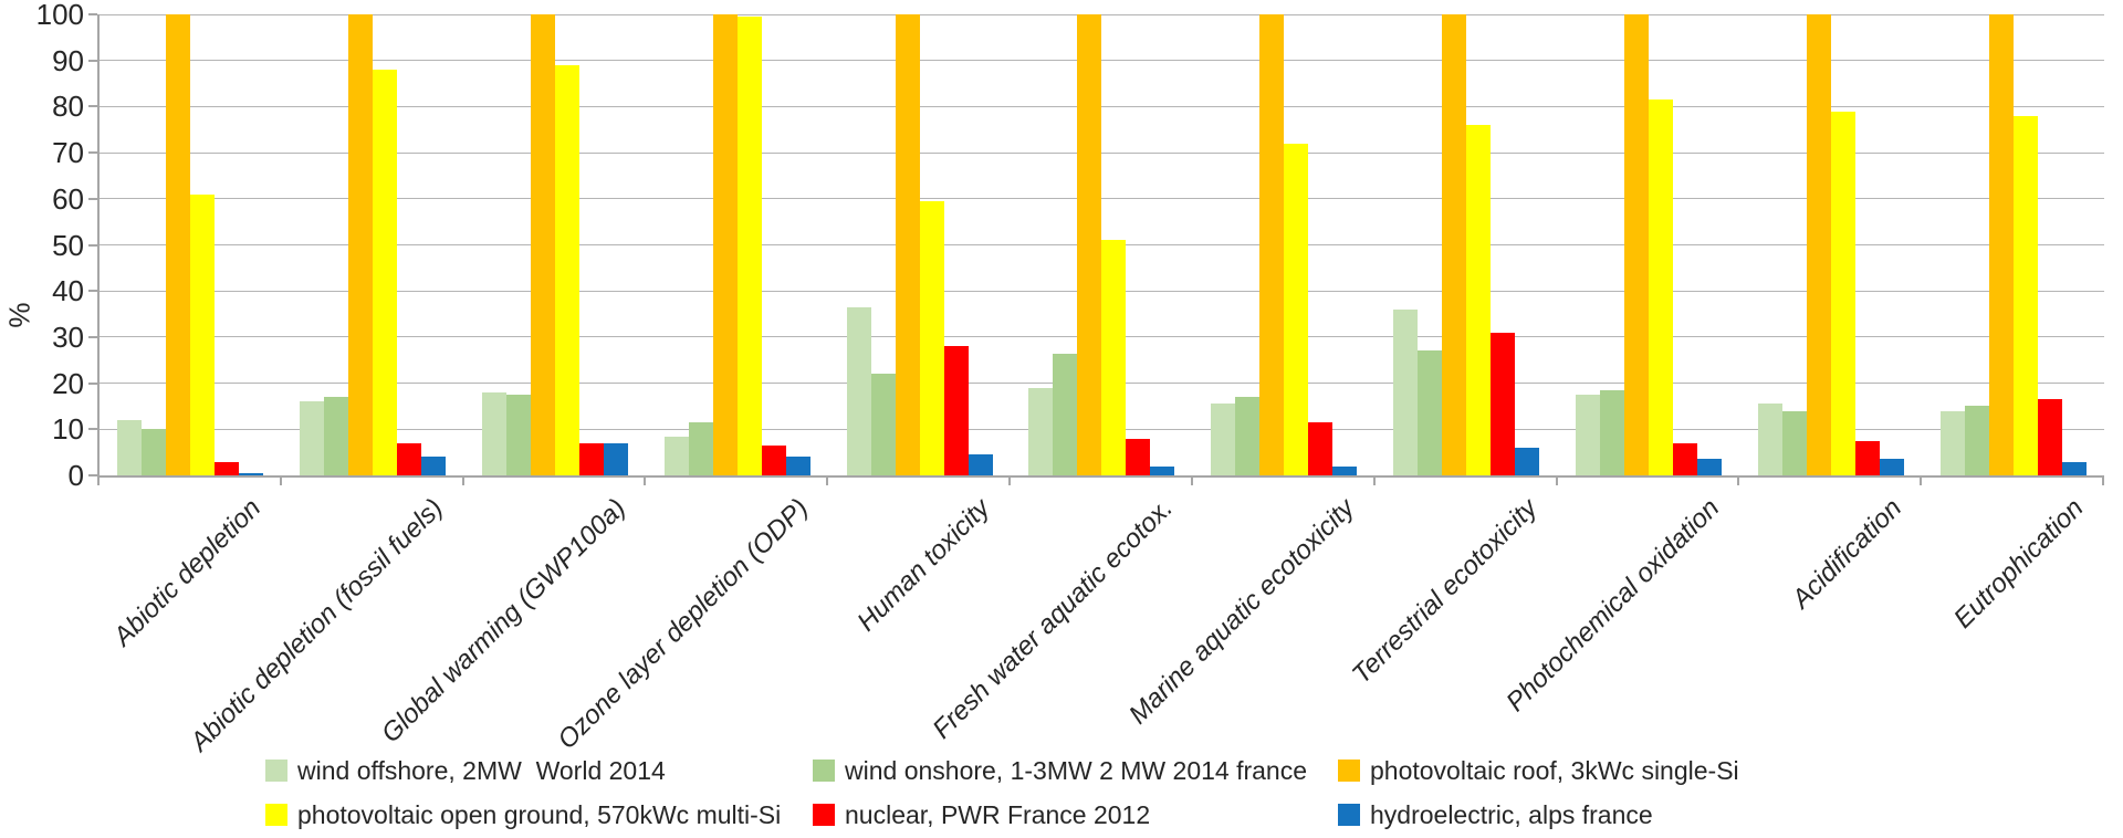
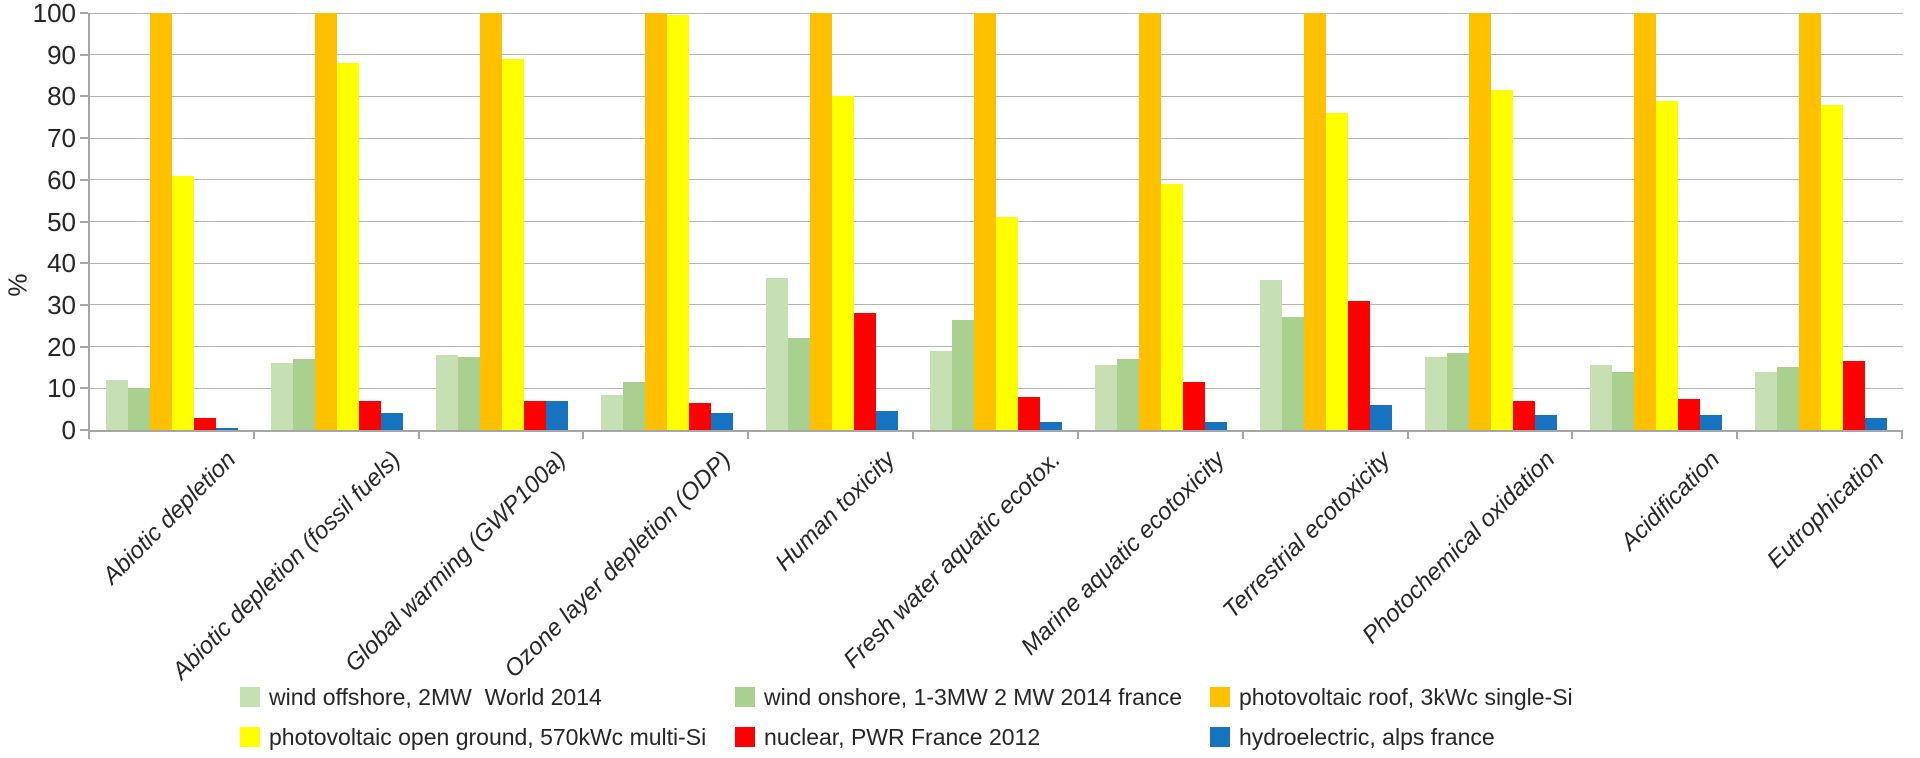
photovoltaic open ground, 570kWc multi-Si/Human toxicity: 60 -> 80
photovoltaic open ground, 570kWc multi-Si/Marine aquatic ecotoxicity: 72 -> 59
